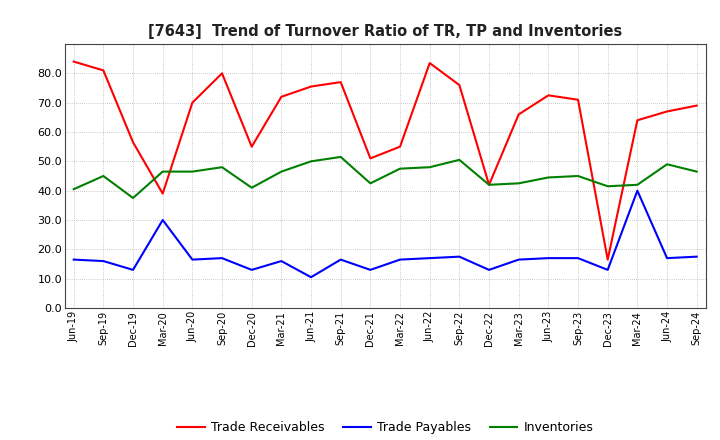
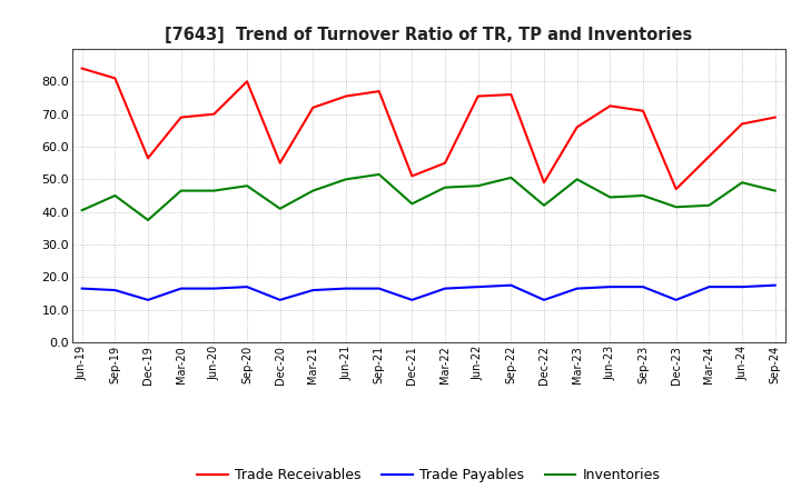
Trade Receivables/Mar-20: 39.0 -> 69.0
Trade Payables/Mar-20: 30.0 -> 16.5
Trade Payables/Jun-21: 10.5 -> 16.5
Trade Receivables/Jun-22: 83.5 -> 75.5
Trade Receivables/Dec-22: 42.0 -> 49.0
Inventories/Mar-23: 42.5 -> 50.0
Trade Receivables/Dec-23: 16.5 -> 47.0
Trade Receivables/Mar-24: 64.0 -> 57.0
Trade Payables/Mar-24: 40.0 -> 17.0
